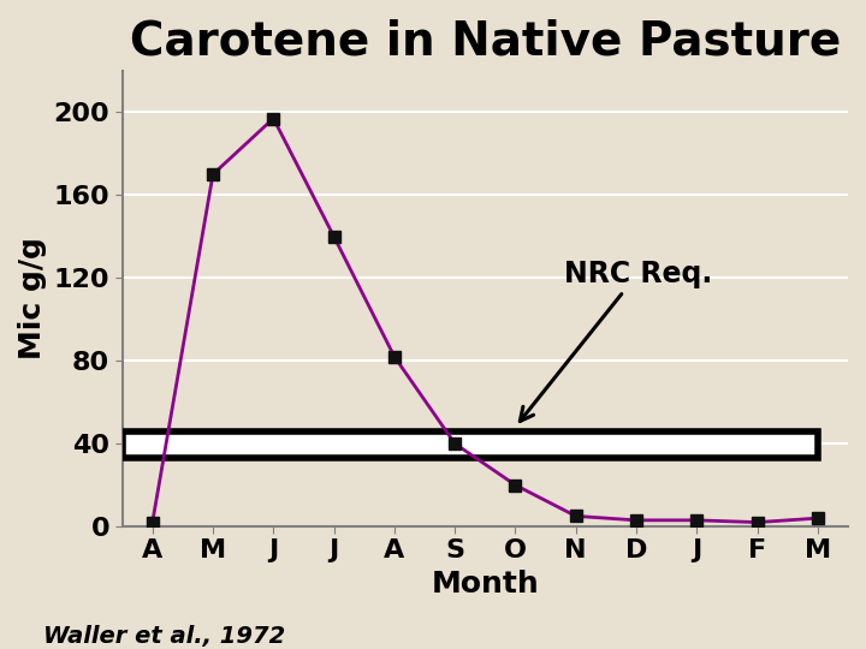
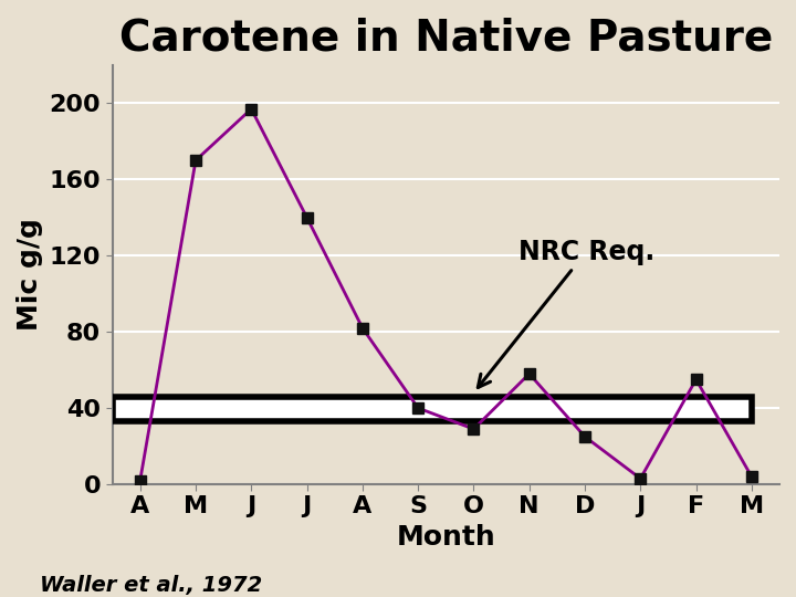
O: 20 -> 29
N: 5 -> 58
D: 3 -> 25
F: 2 -> 55
